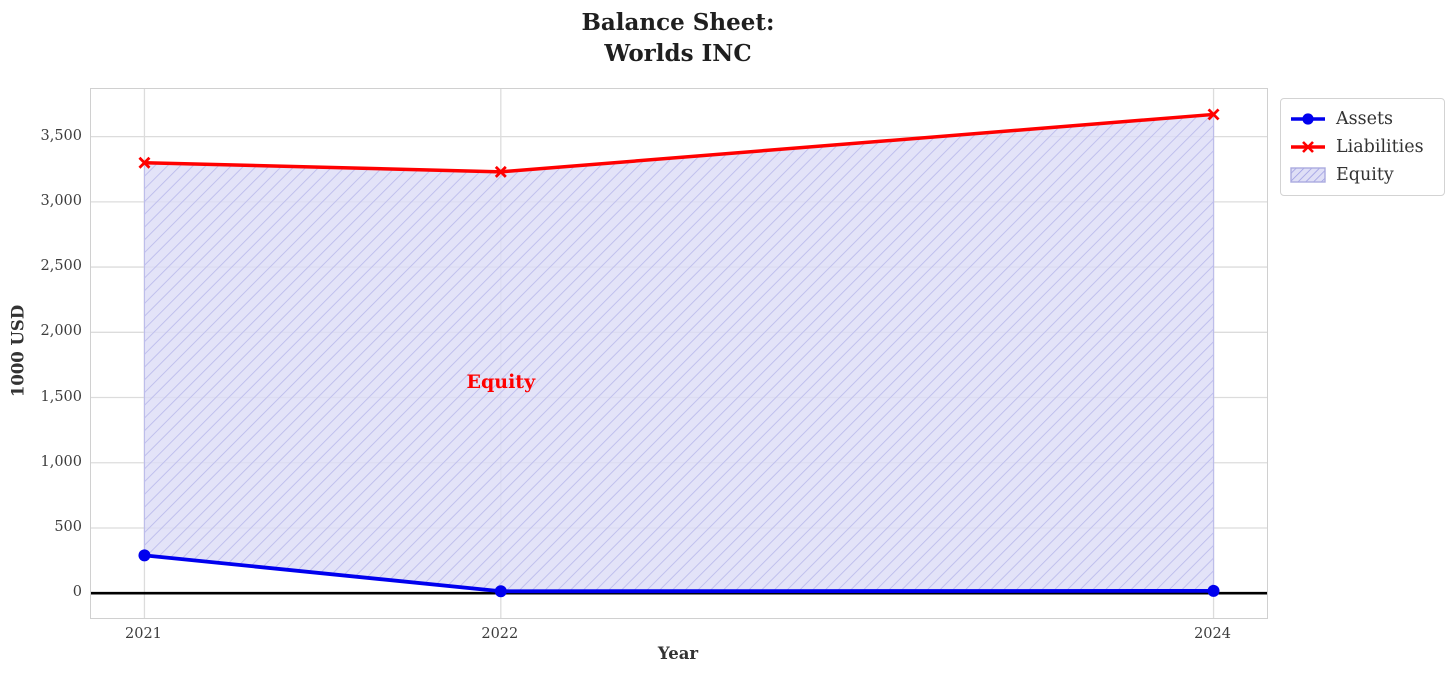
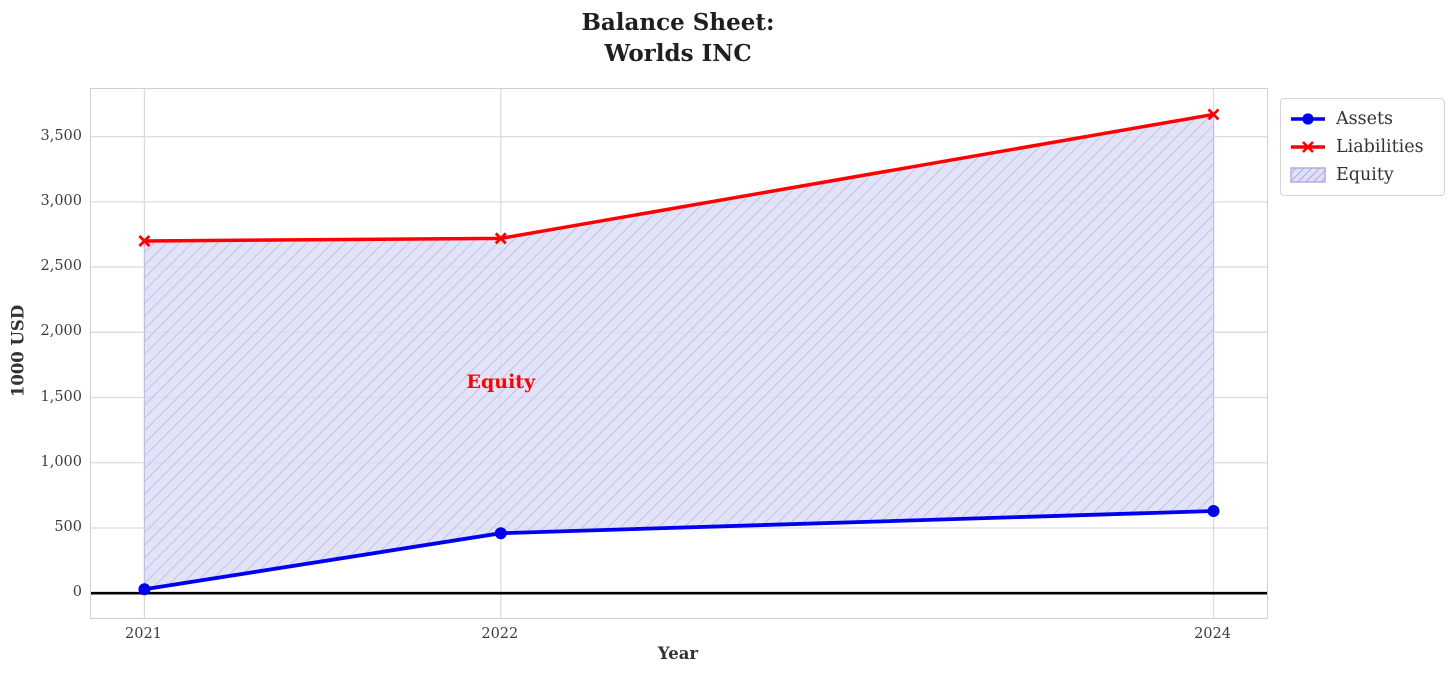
Assets/2021: 290 -> 30
Liabilities/2021: 3300 -> 2700
Assets/2022: 20 -> 460
Liabilities/2022: 3230 -> 2720
Assets/2024: 20 -> 630
